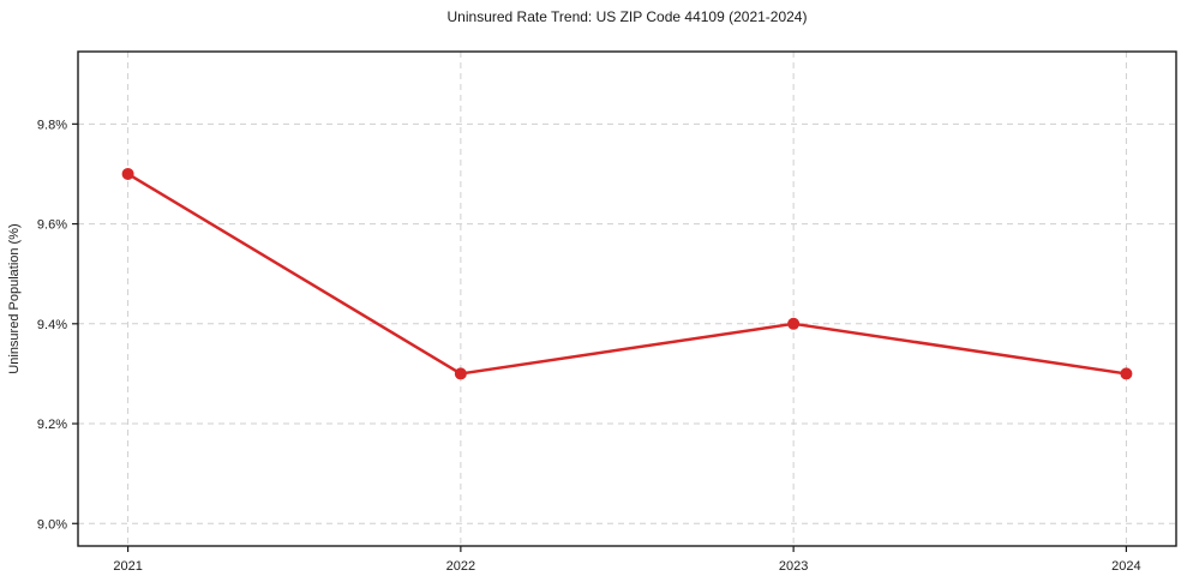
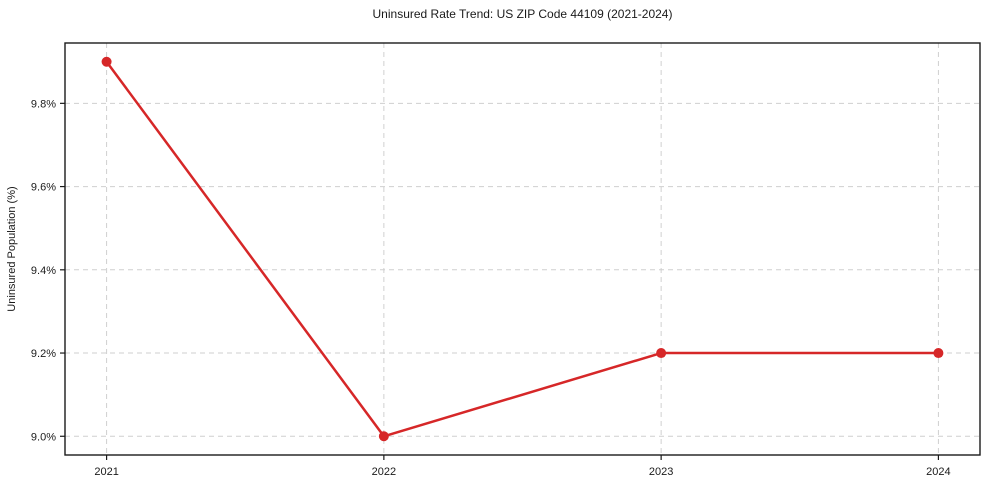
2021: 9.7% -> 9.9%
2022: 9.3% -> 9.0%
2023: 9.4% -> 9.2%
2024: 9.3% -> 9.2%
